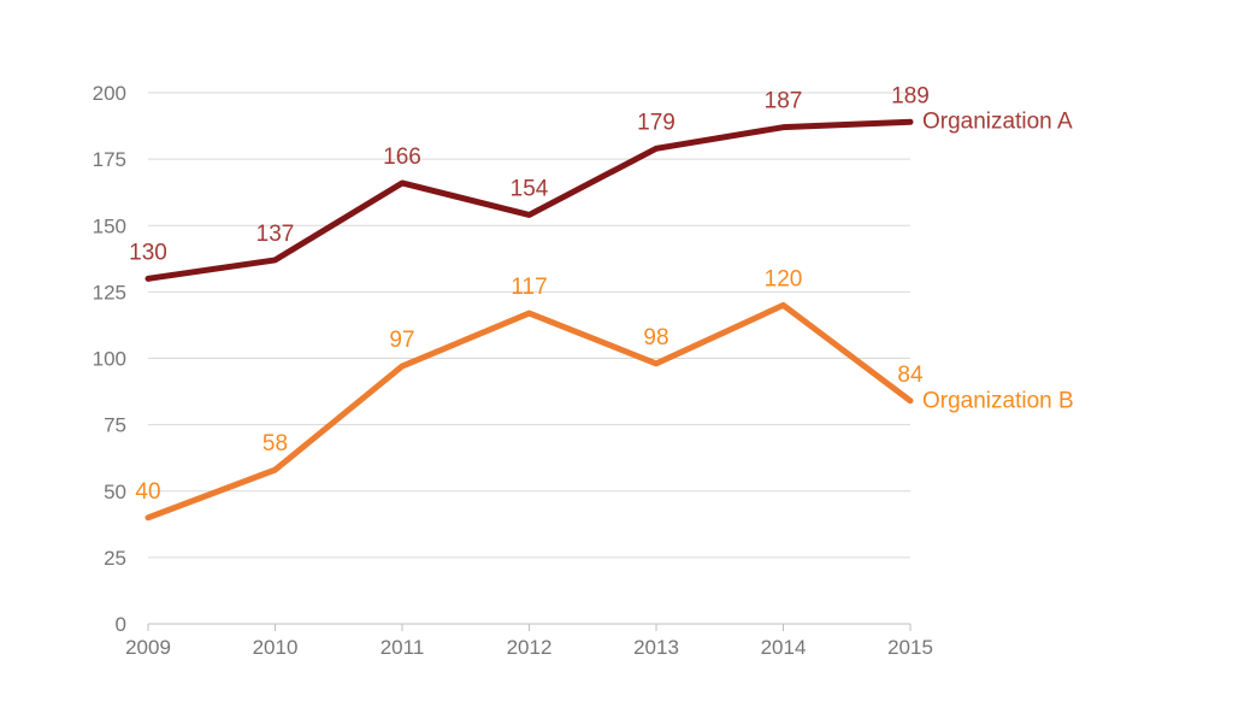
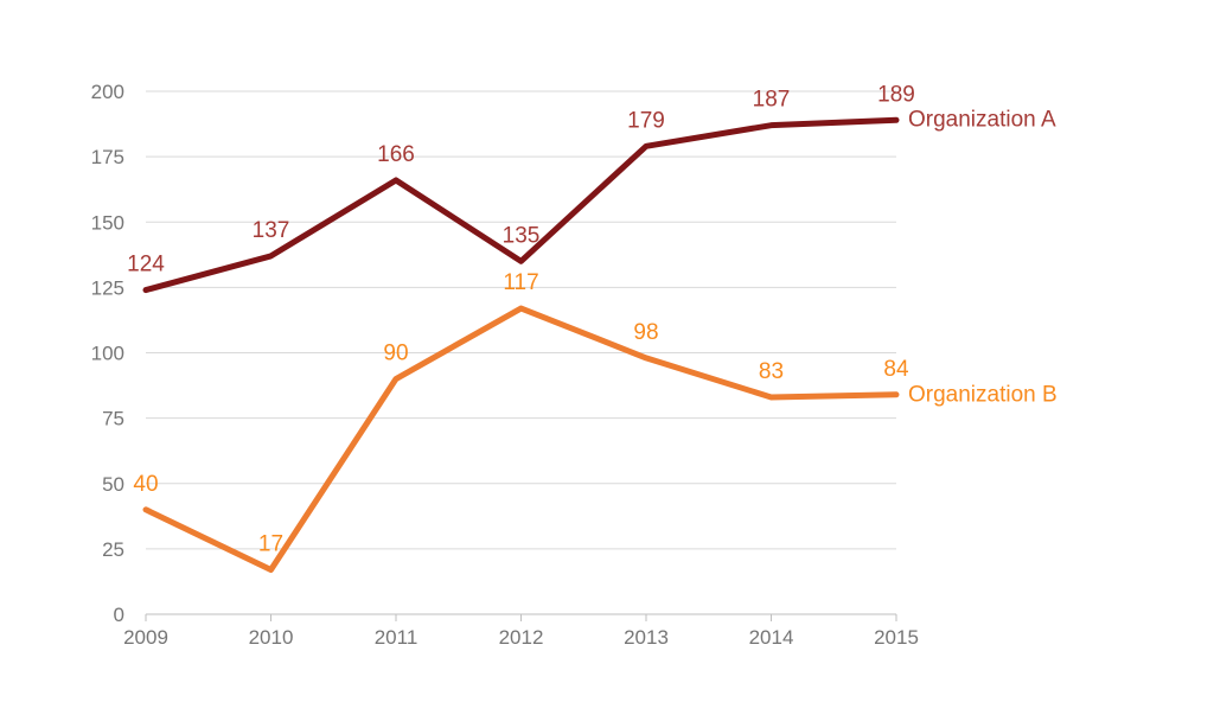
Organization A/2009: 130 -> 124
Organization B/2010: 58 -> 17
Organization B/2011: 97 -> 90
Organization A/2012: 154 -> 135
Organization B/2014: 120 -> 83
